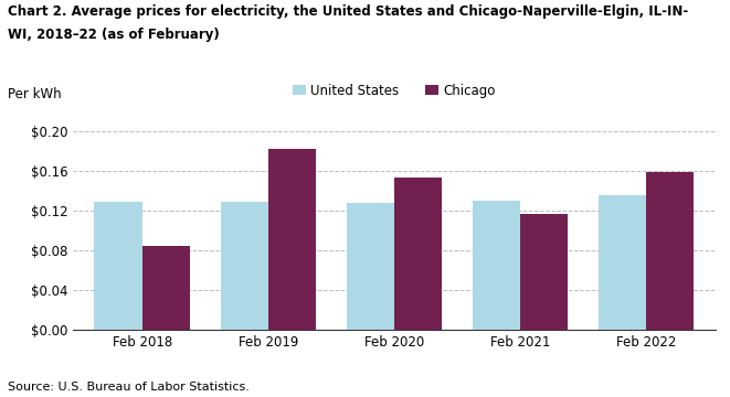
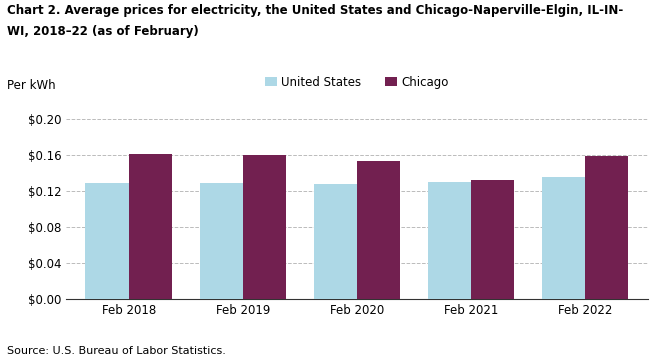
Chicago/Feb 2018: $0.084 -> $0.161
Chicago/Feb 2019: $0.182 -> $0.160
Chicago/Feb 2021: $0.116 -> $0.133
